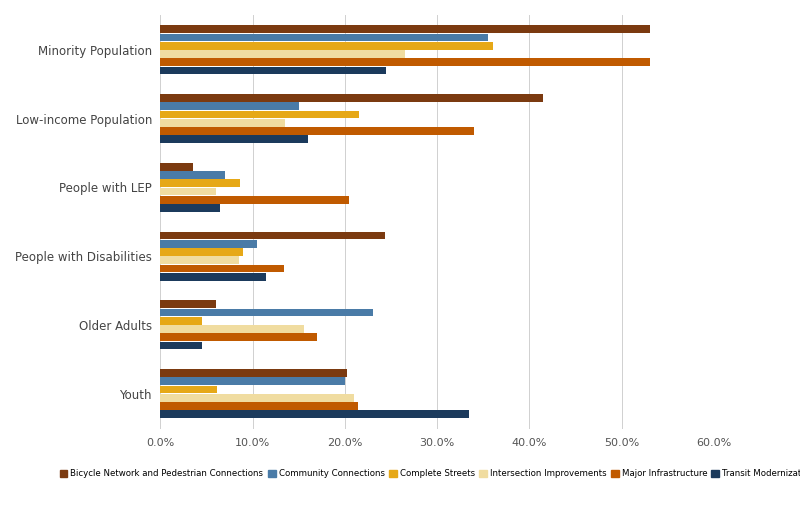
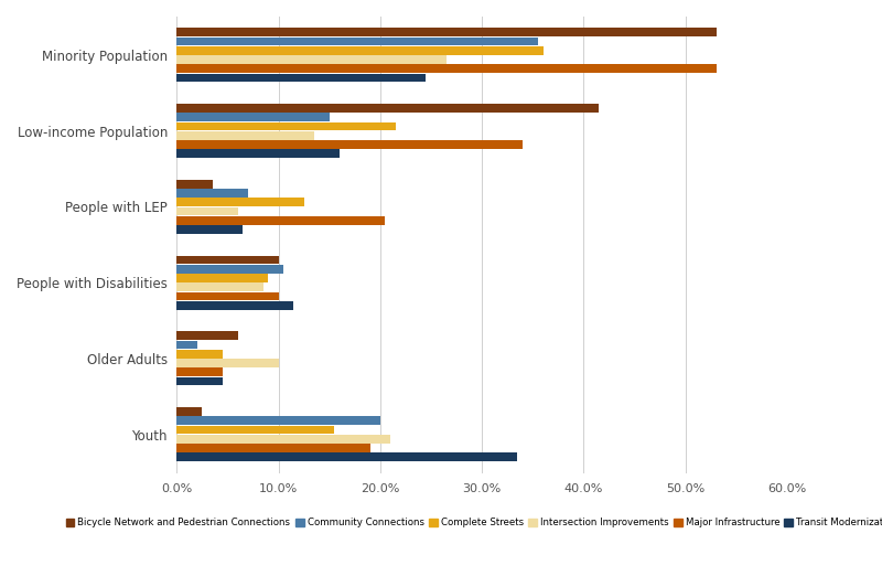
Complete Streets/People with LEP: 8.6% -> 12.5%
Bicycle Network and Pedestrian Connections/People with Disabilities: 24.4% -> 10.0%
Major Infrastructure/People with Disabilities: 13.4% -> 10.0%
Community Connections/Older Adults: 23.0% -> 2.0%
Intersection Improvements/Older Adults: 15.6% -> 10.0%
Major Infrastructure/Older Adults: 17.0% -> 4.5%
Bicycle Network and Pedestrian Connections/Youth: 20.2% -> 2.5%
Complete Streets/Youth: 6.2% -> 15.5%
Major Infrastructure/Youth: 21.4% -> 19.0%
